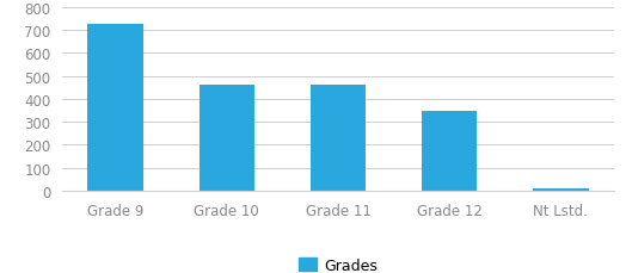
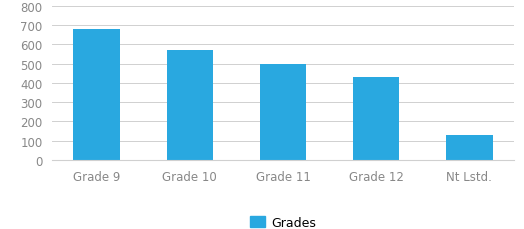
Grade 9: 730 -> 680
Grade 10: 460 -> 570
Grade 11: 460 -> 500
Grade 12: 350 -> 430
Nt Lstd.: 10 -> 130
